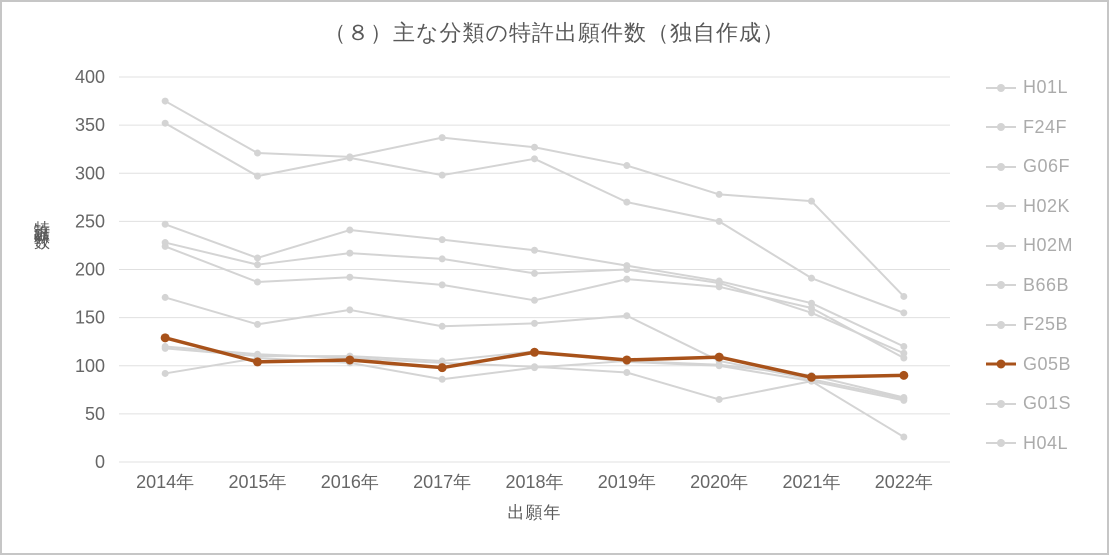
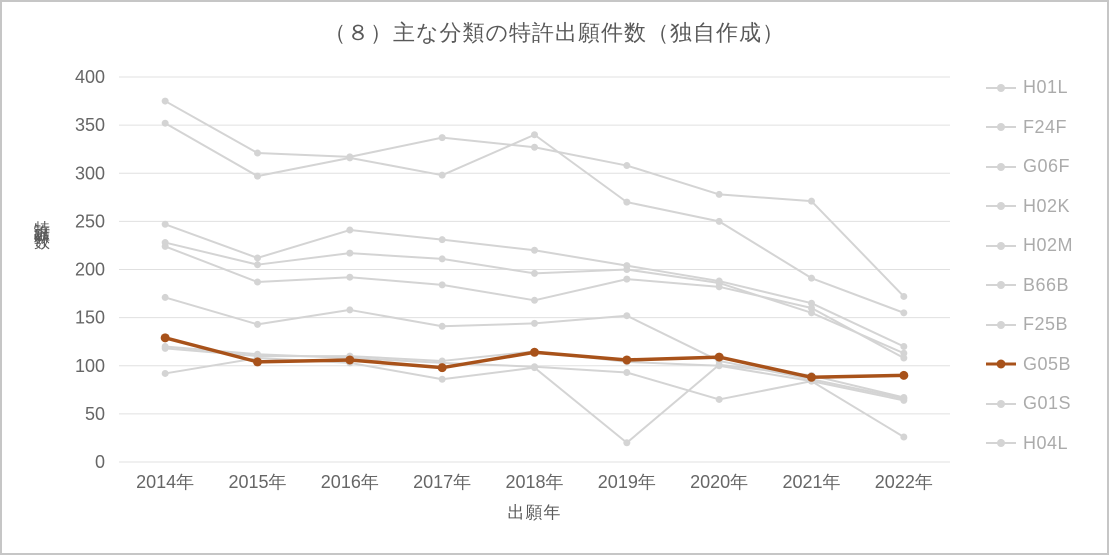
F24F/2018年: 320 -> 340
G01S/2019年: 100 -> 20
